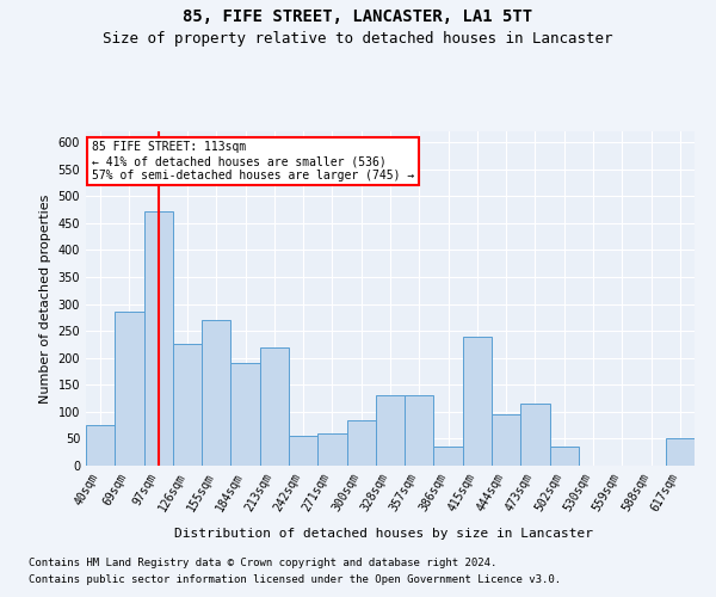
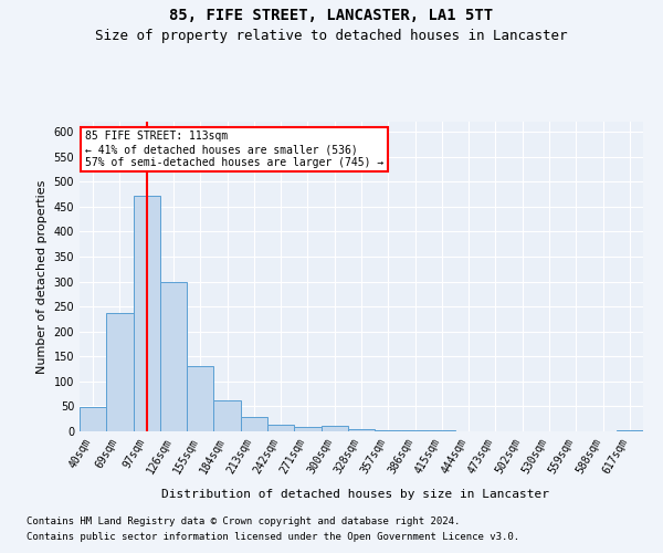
40sqm: 75 -> 48
69sqm: 285 -> 237
126sqm: 225 -> 298
155sqm: 270 -> 130
184sqm: 190 -> 62
213sqm: 220 -> 28
242sqm: 55 -> 14
271sqm: 60 -> 9
300sqm: 85 -> 10
328sqm: 130 -> 5
357sqm: 130 -> 3
386sqm: 35 -> 2
415sqm: 240 -> 2
444sqm: 95 -> 1
473sqm: 115 -> 1
502sqm: 35 -> 1
617sqm: 50 -> 2
